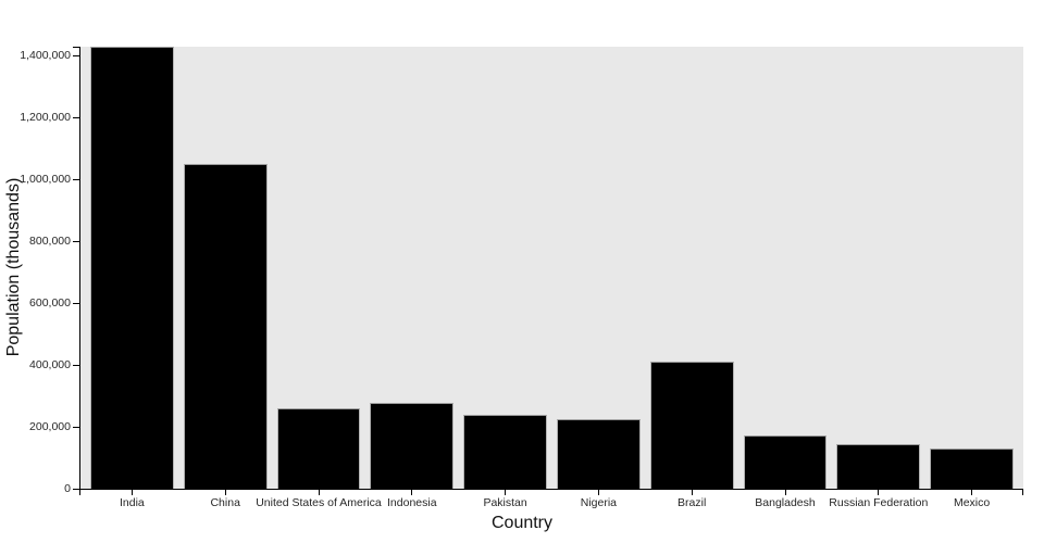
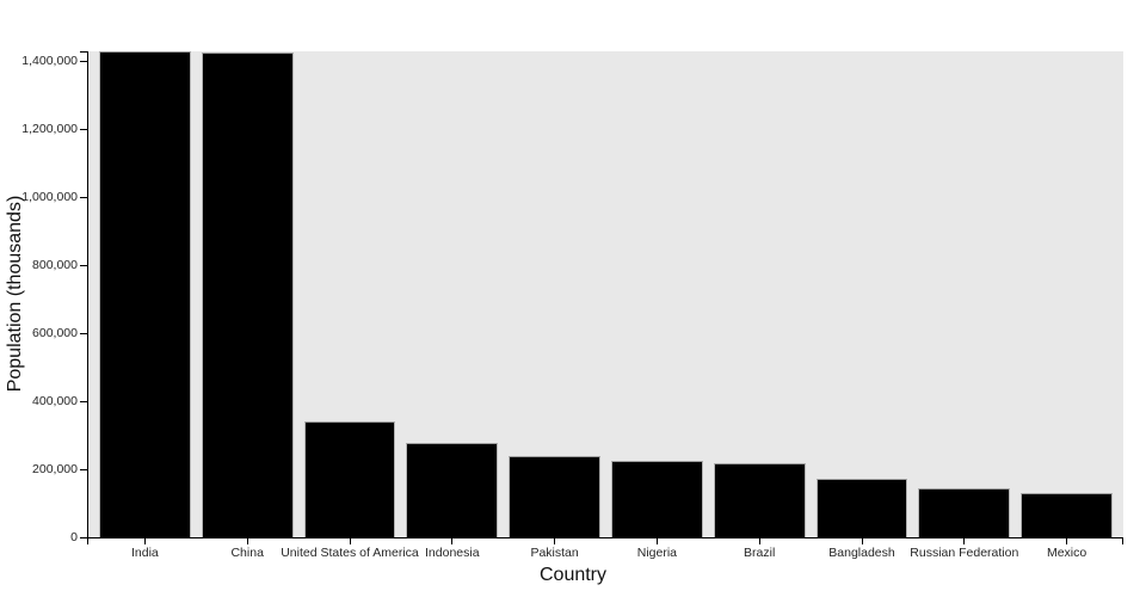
China: 1050000 -> 1430000
United States of America: 260000 -> 340000
Brazil: 410000 -> 220000
